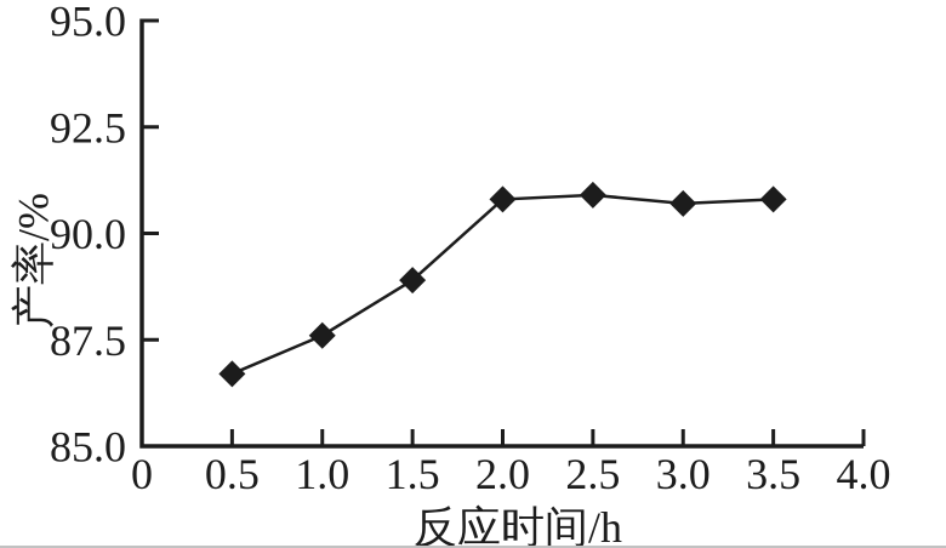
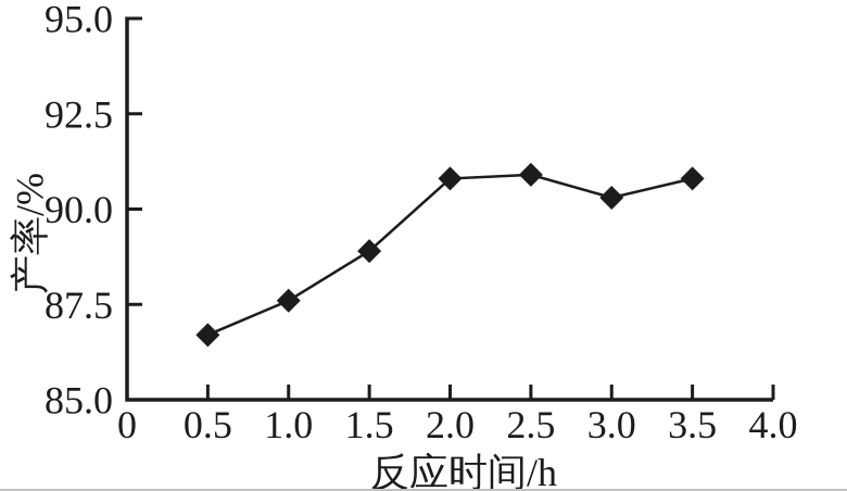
3.0: 90.7 -> 90.3
